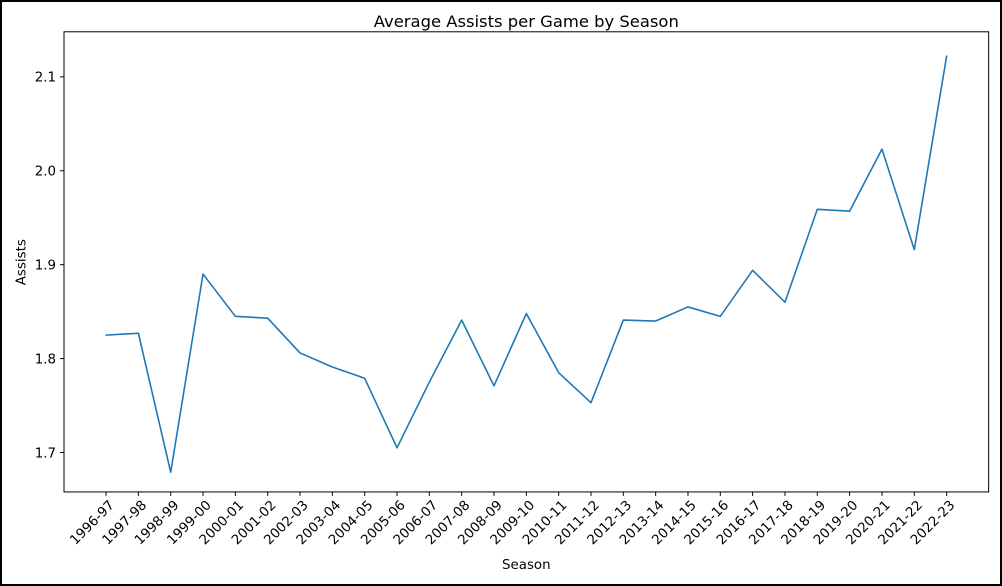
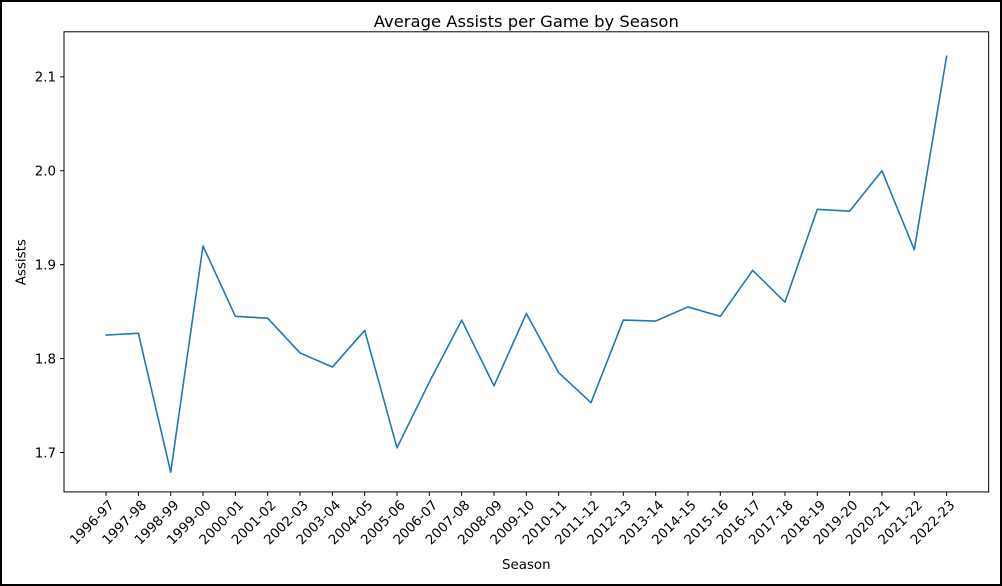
1999-00: 1.89 -> 1.92
2004-05: 1.78 -> 1.83
2020-21: 2.02 -> 2.00
